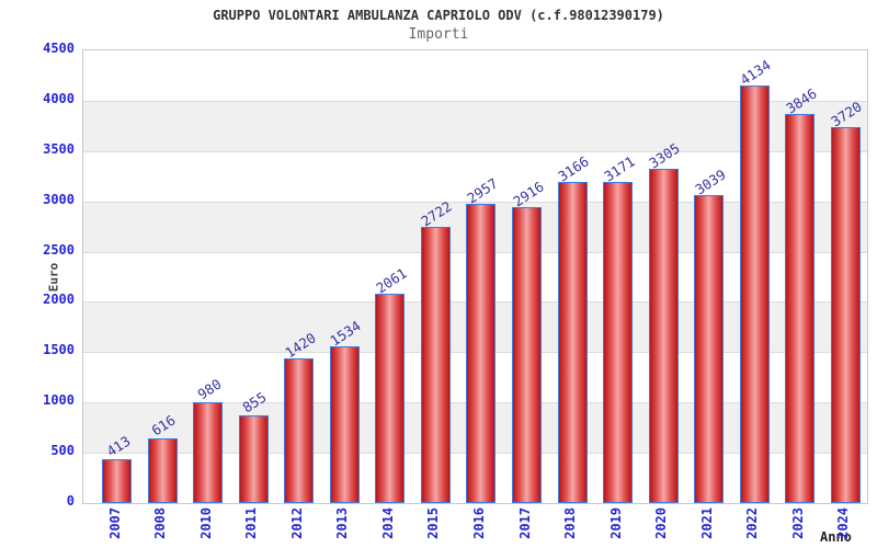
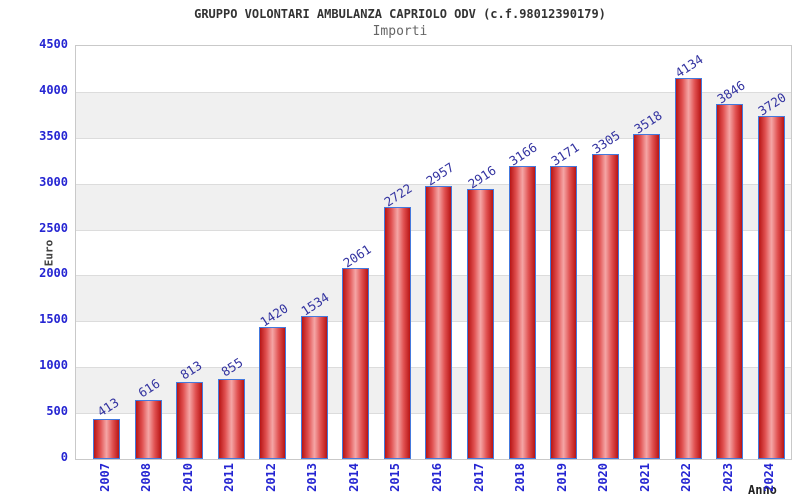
2010: 980 -> 813
2021: 3039 -> 3518
